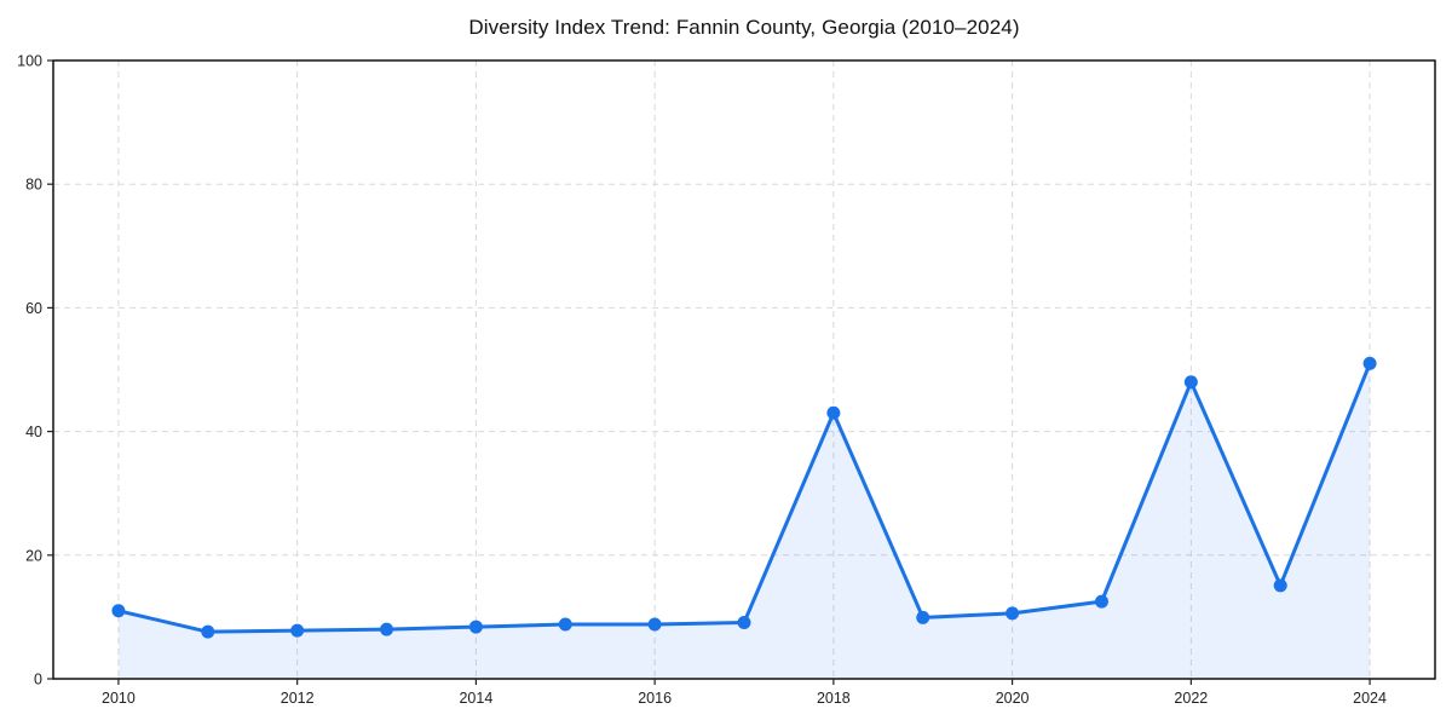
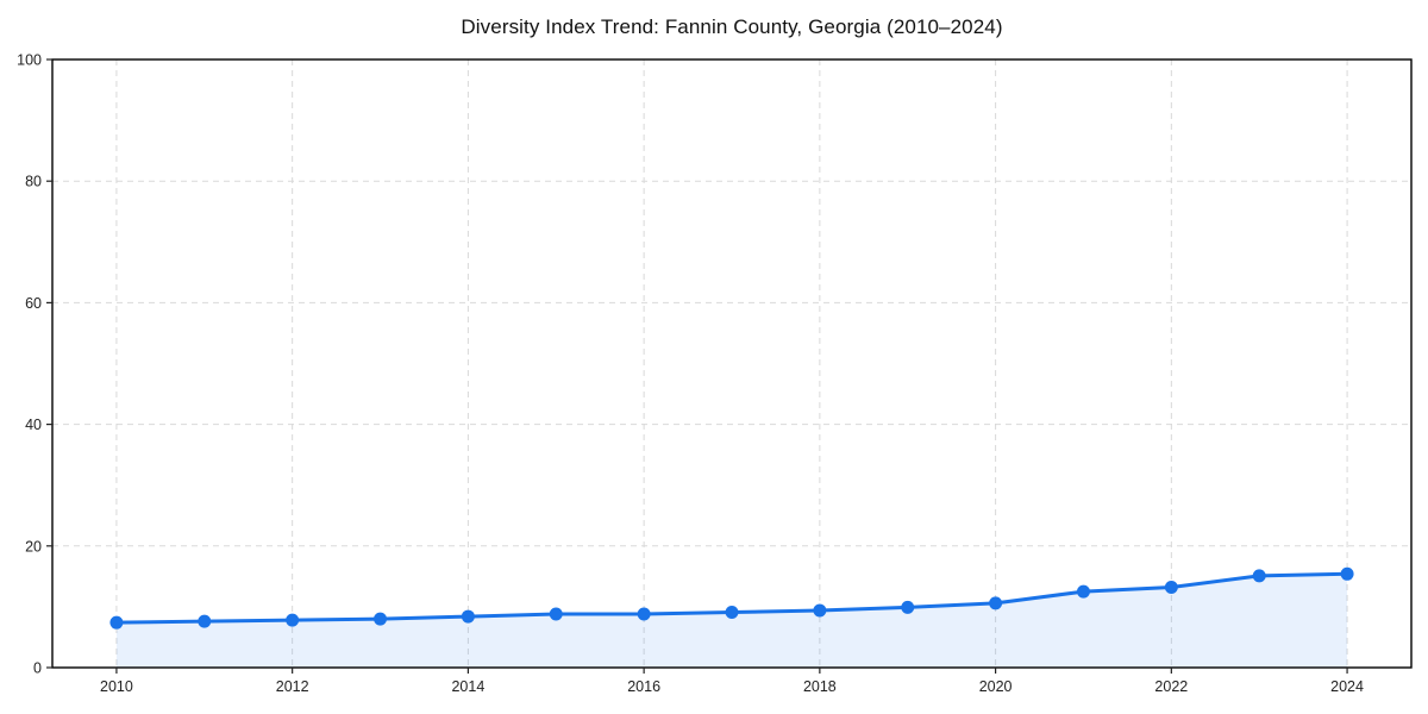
2010: 11 -> 7
2018: 43 -> 9
2022: 48 -> 13
2024: 51 -> 15
